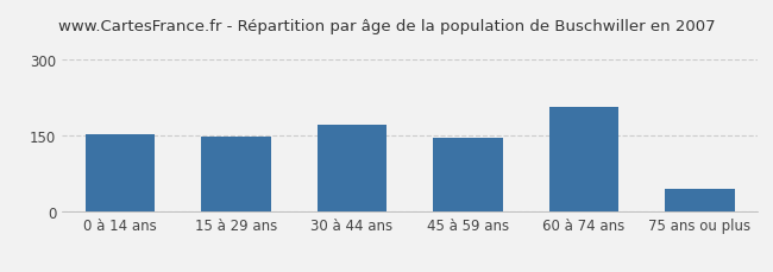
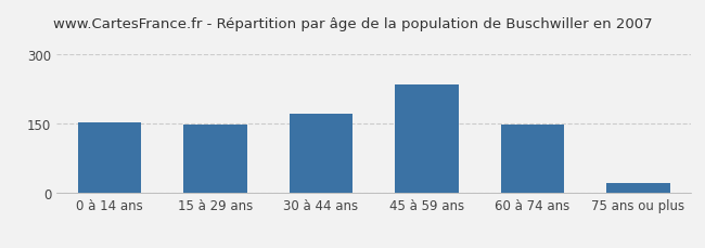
45 à 59 ans: 145 -> 235
60 à 74 ans: 205 -> 148
75 ans ou plus: 45 -> 22
